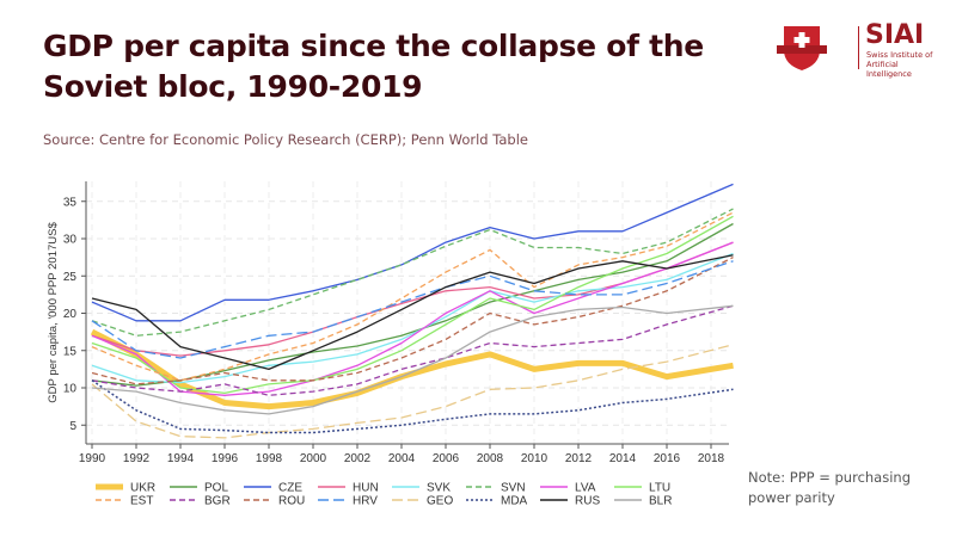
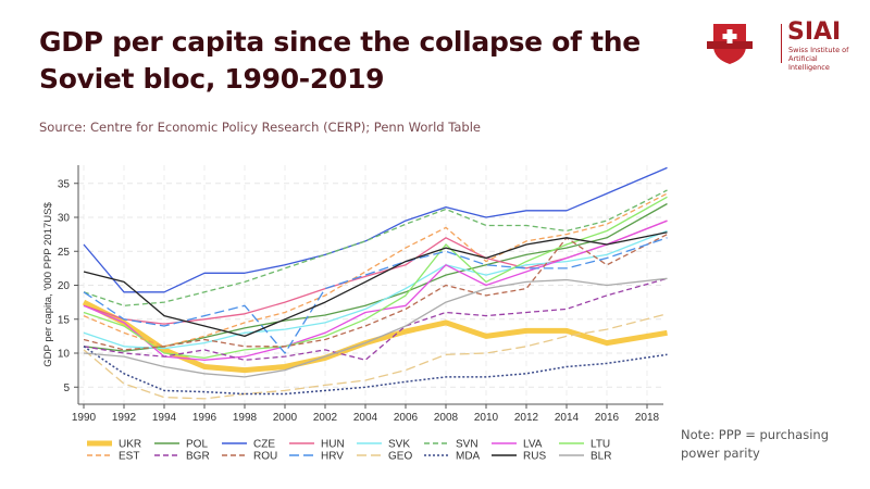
CZE/1990: 22 -> 26
HRV/2000: 18 -> 10
BGR/2004: 12 -> 9
LVA/2006: 20 -> 17
HUN/2008: 24 -> 27
LTU/2008: 22 -> 26
HUN/2010: 22 -> 24
ROU/2014: 21 -> 27
